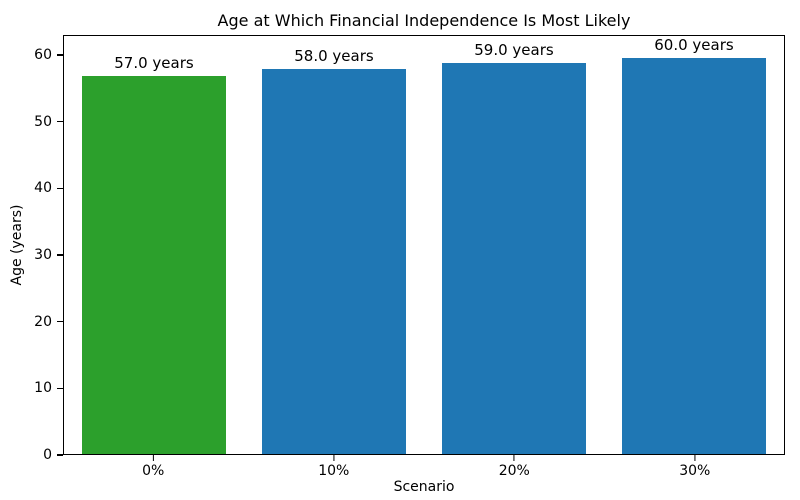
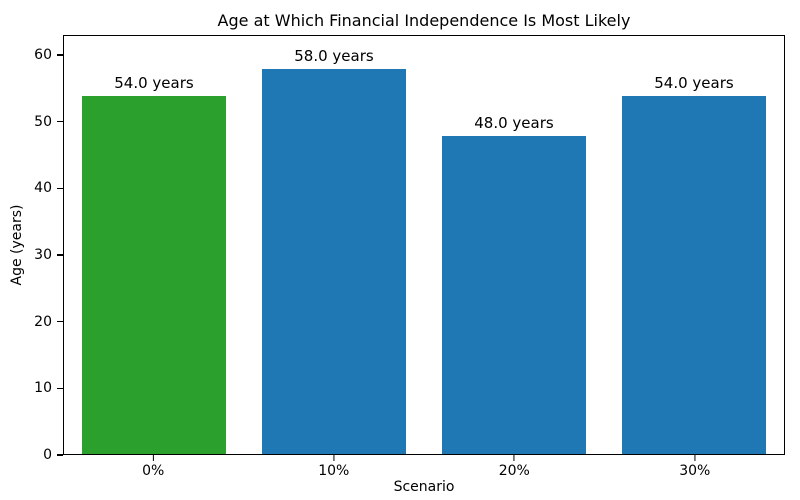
0%: 57.0 -> 54.0
20%: 59.0 -> 48.0
30%: 60.0 -> 54.0
